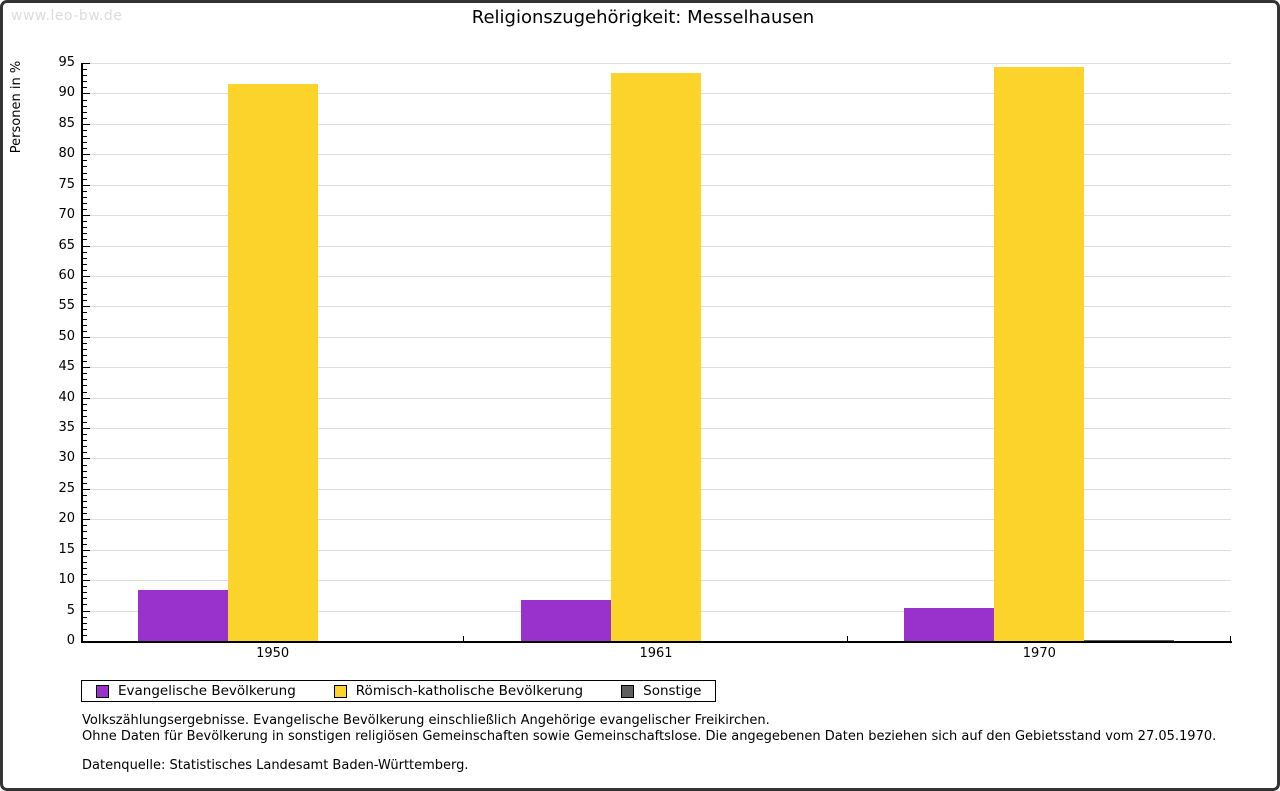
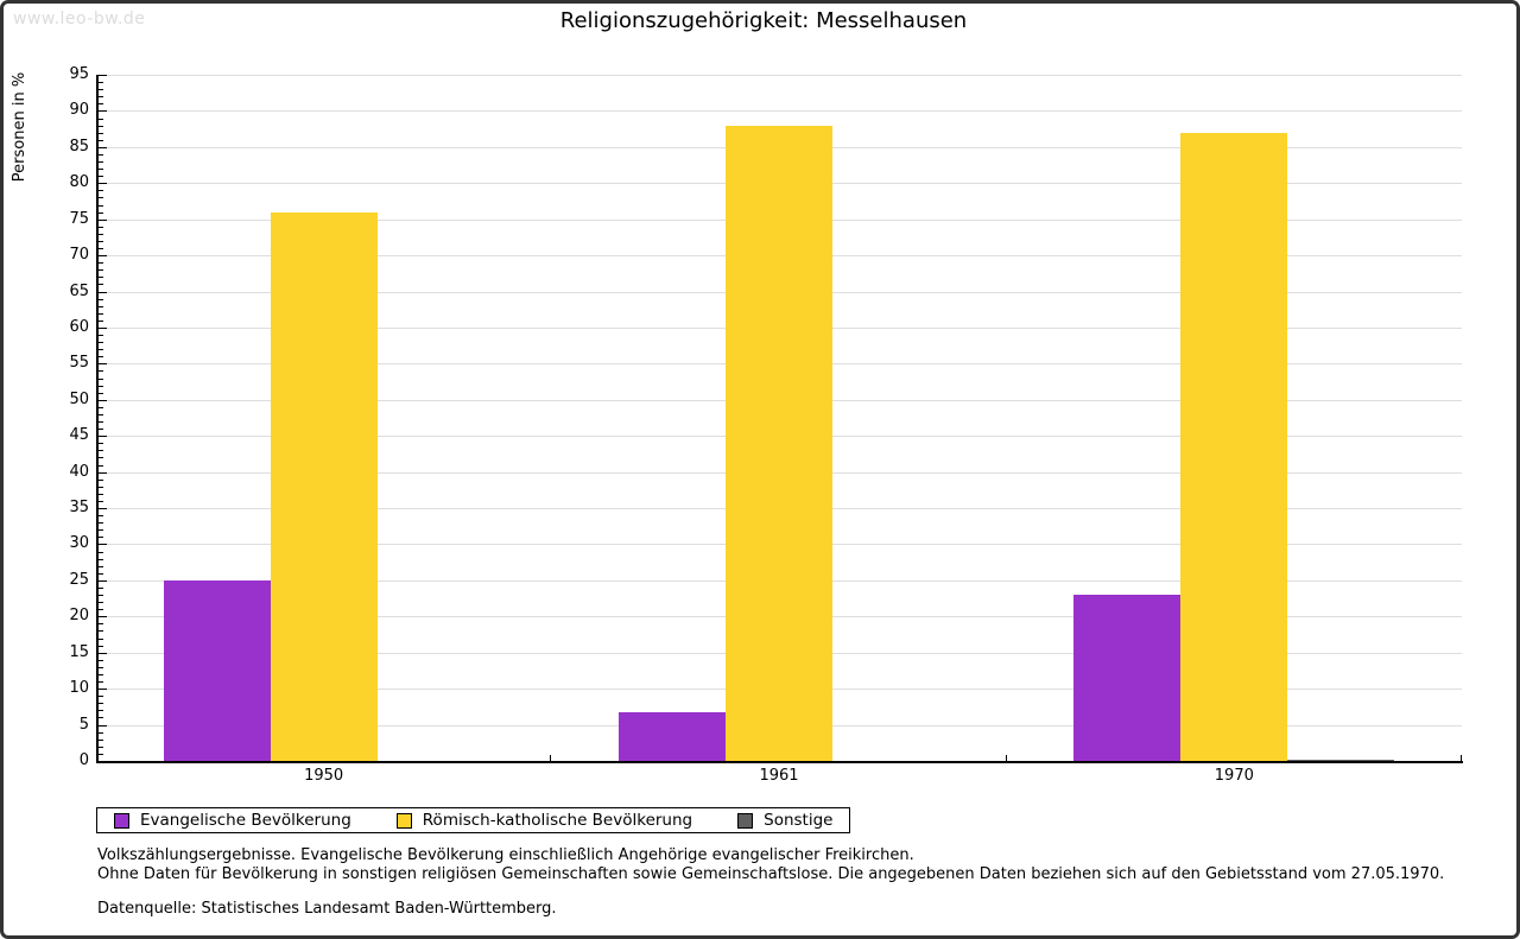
Evangelische Bevölkerung/1950: 8 -> 25
Römisch-katholische Bevölkerung/1950: 92 -> 76
Römisch-katholische Bevölkerung/1961: 93 -> 88
Evangelische Bevölkerung/1970: 5 -> 23
Römisch-katholische Bevölkerung/1970: 94 -> 87
